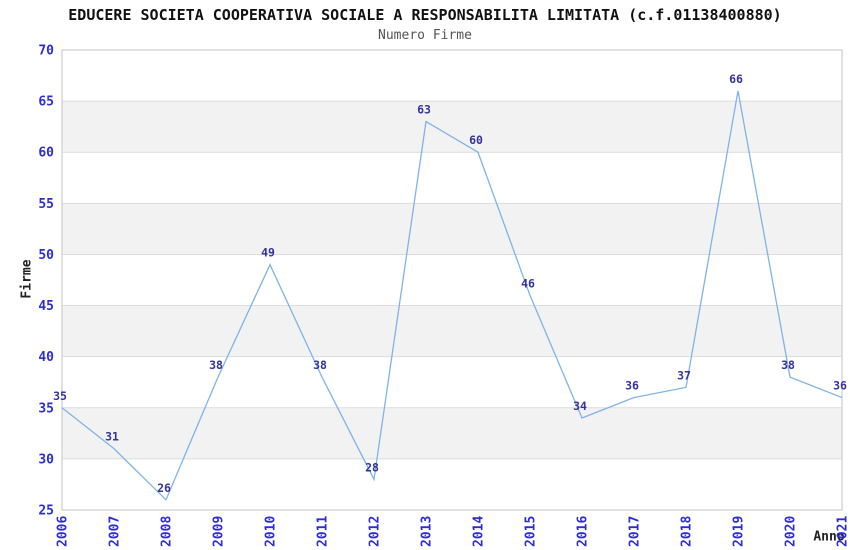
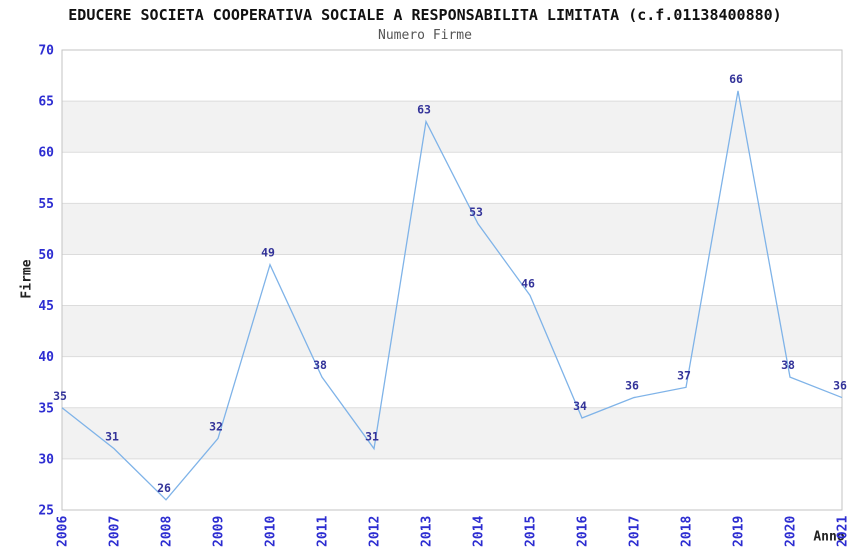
2009: 38 -> 32
2012: 28 -> 31
2014: 60 -> 53
